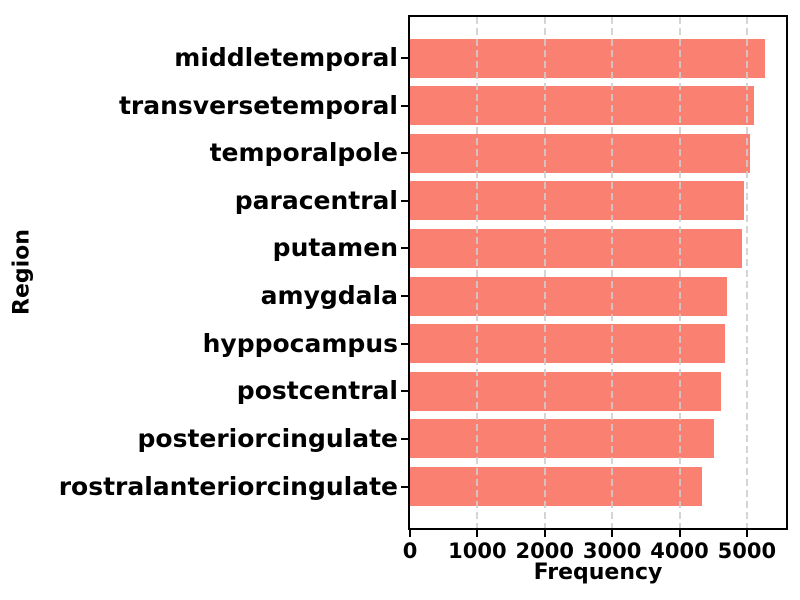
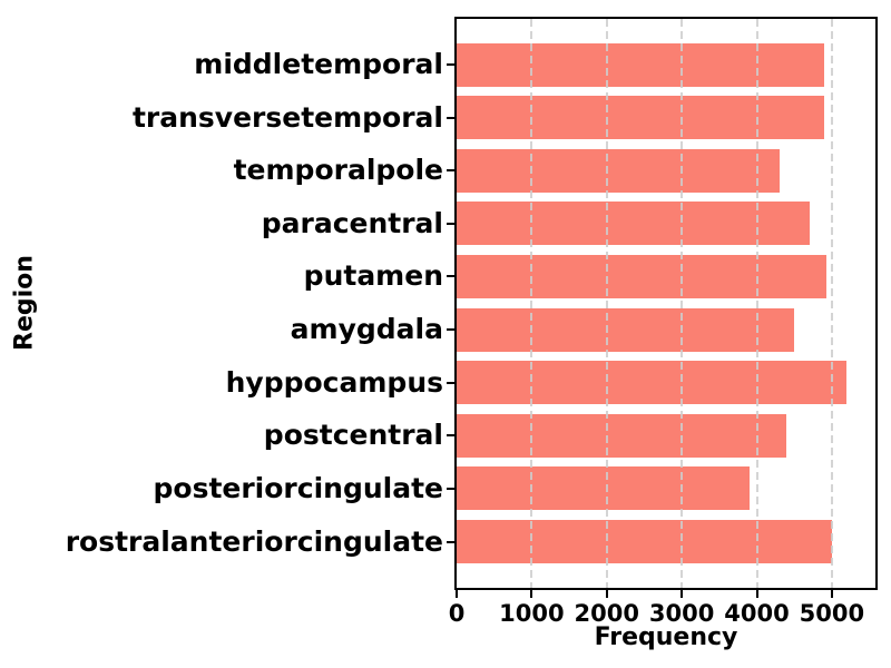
middletemporal: 5300 -> 4900
transversetemporal: 5100 -> 4900
temporalpole: 5000 -> 4300
paracentral: 5000 -> 4700
amygdala: 4700 -> 4500
hyppocampus: 4700 -> 5200
postcentral: 4600 -> 4400
posteriorcingulate: 4500 -> 3900
rostralanteriorcingulate: 4300 -> 5000
